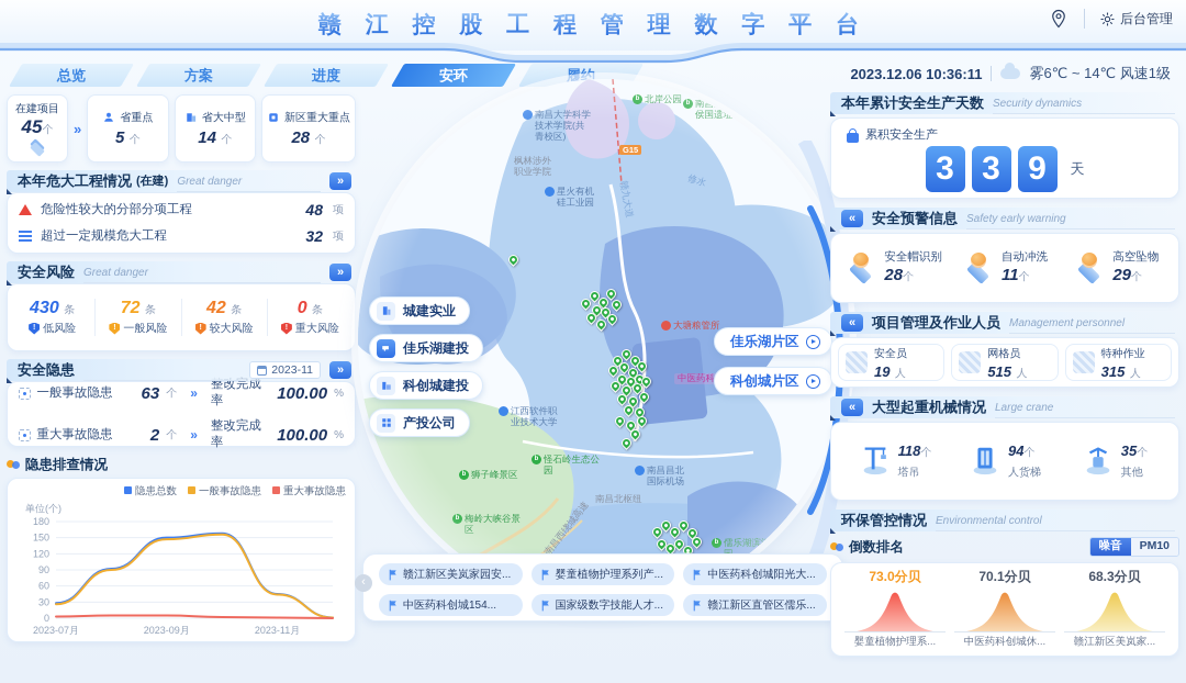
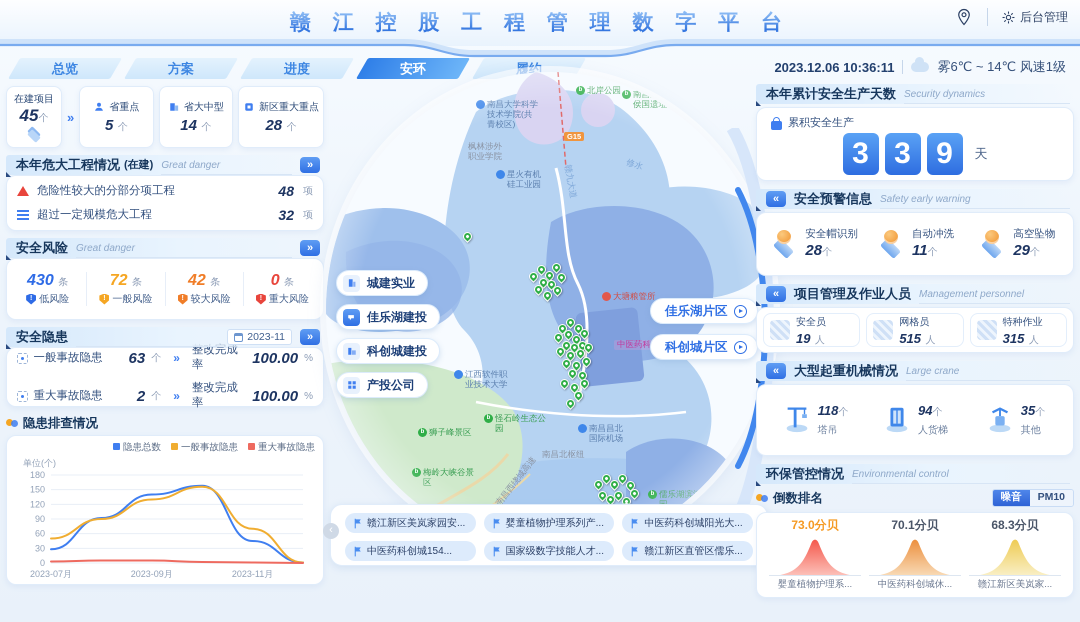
一般事故隐患/2023-07月: 30 -> 50
隐患总数/2023-09月: 150 -> 140
一般事故隐患/2023-09月: 150 -> 130
一般事故隐患/2023-11月: 40 -> 70
